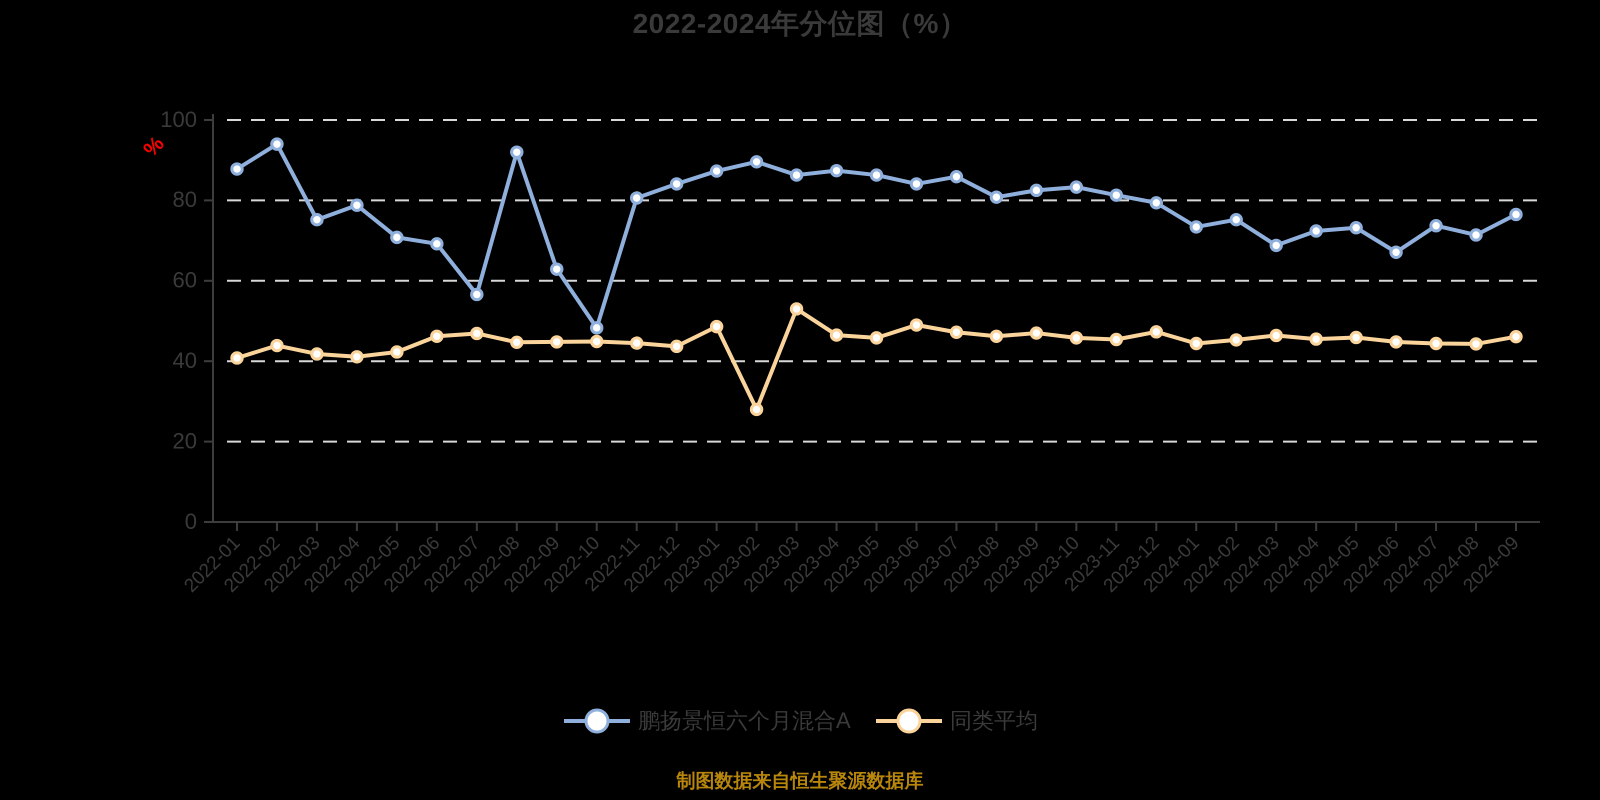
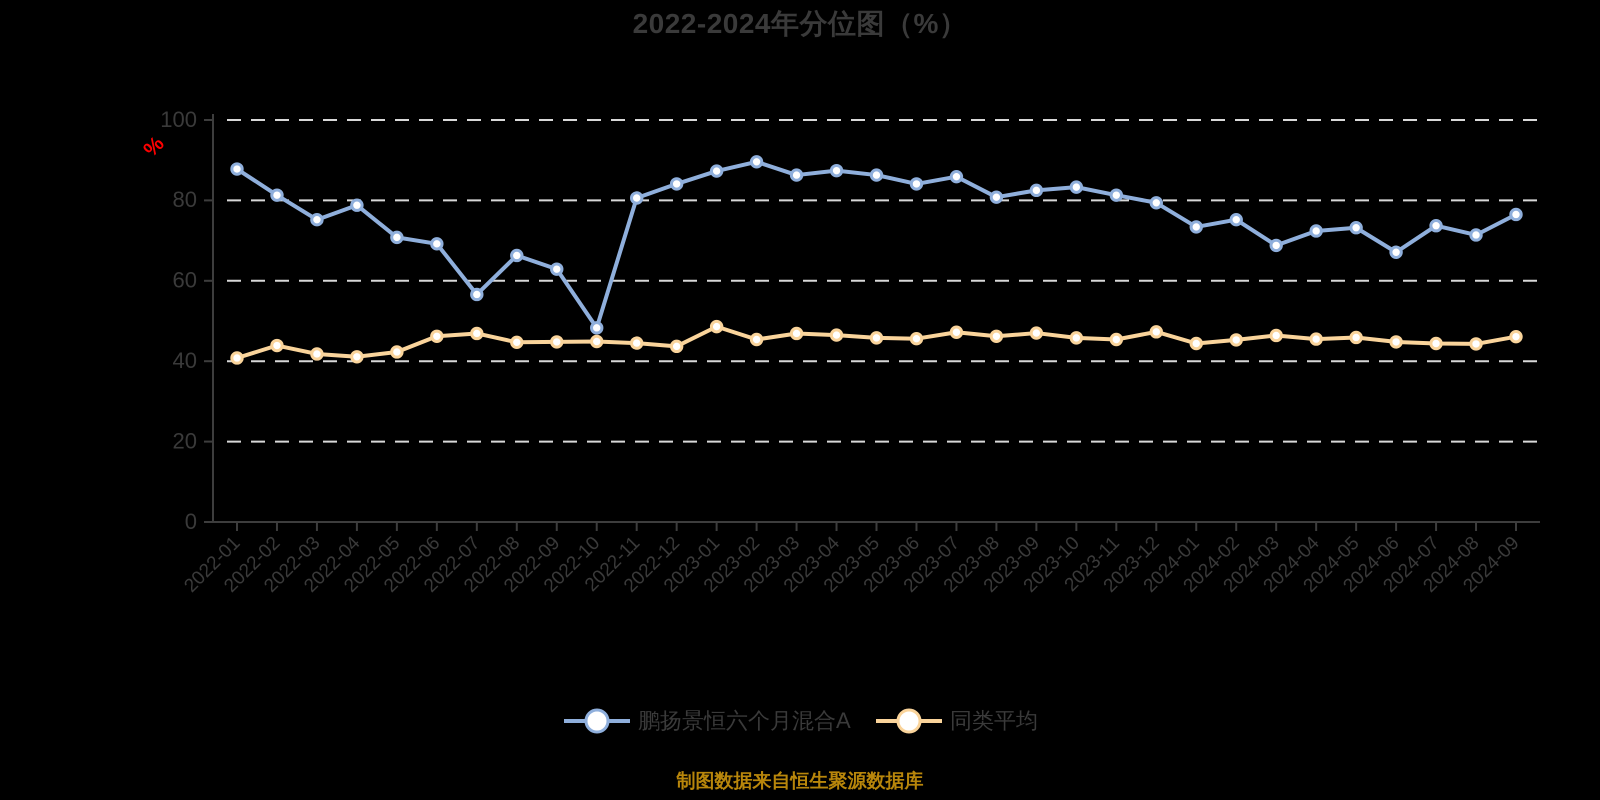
鹏扬景恒六个月混合A/2022-02: 94 -> 81
鹏扬景恒六个月混合A/2022-08: 92 -> 66
同类平均/2023-02: 28 -> 45
同类平均/2023-03: 53 -> 47
同类平均/2023-06: 49 -> 46
